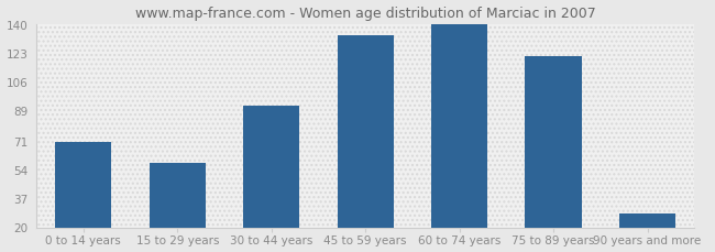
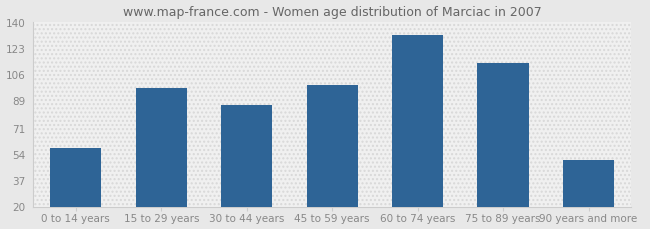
0 to 14 years: 70 -> 58
15 to 29 years: 58 -> 97
30 to 44 years: 92 -> 86
45 to 59 years: 133 -> 99
60 to 74 years: 140 -> 131
75 to 89 years: 121 -> 113
90 years and more: 28 -> 50
